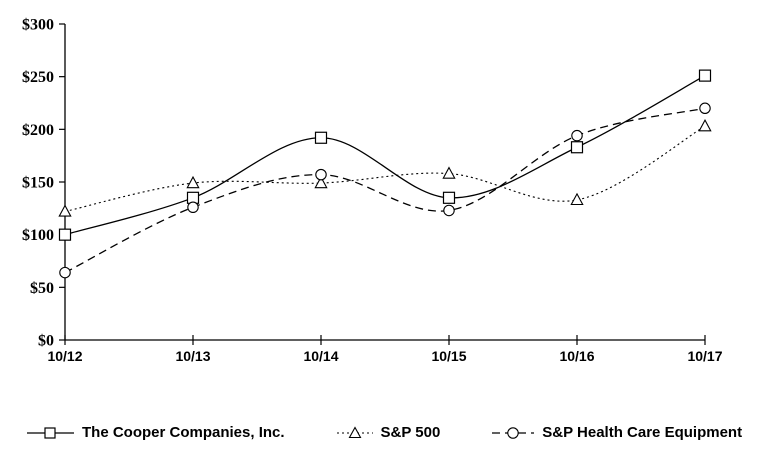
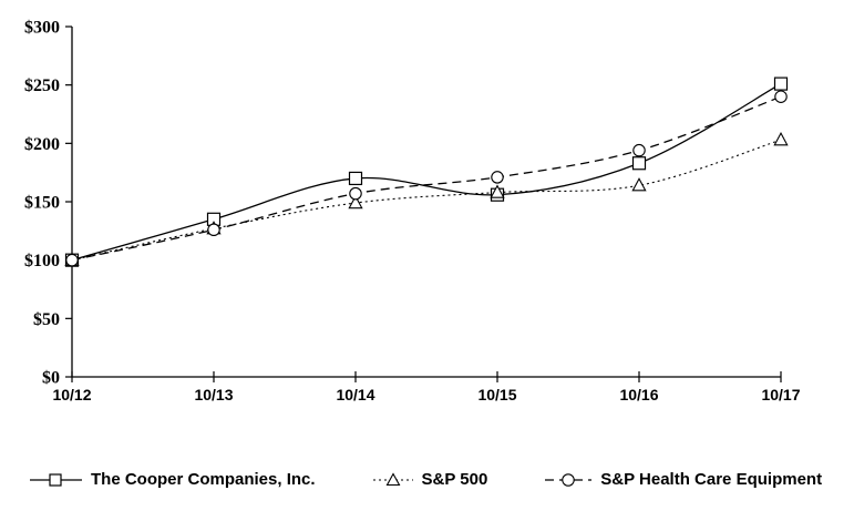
S&P 500/10/12: $122 -> $100
S&P Health Care Equipment/10/12: $64 -> $100
S&P 500/10/13: $149 -> $127
The Cooper Companies, Inc./10/14: $192 -> $170
The Cooper Companies, Inc./10/15: $135 -> $156
S&P Health Care Equipment/10/15: $123 -> $171
S&P 500/10/16: $133 -> $164
S&P Health Care Equipment/10/17: $220 -> $240
